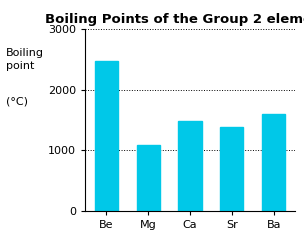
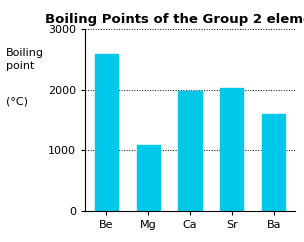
Be: 2470 -> 2580
Ca: 1480 -> 1980
Sr: 1380 -> 2020
